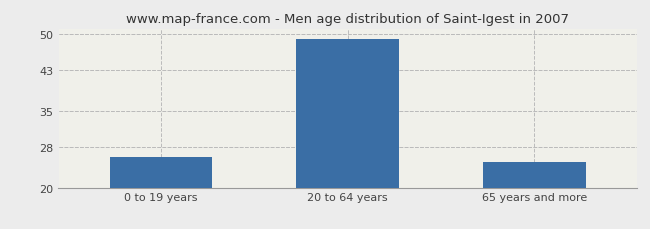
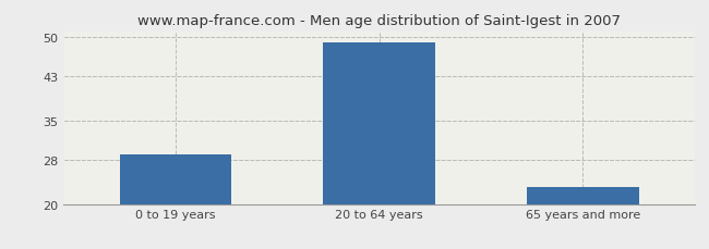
0 to 19 years: 26 -> 29
65 years and more: 25 -> 23
